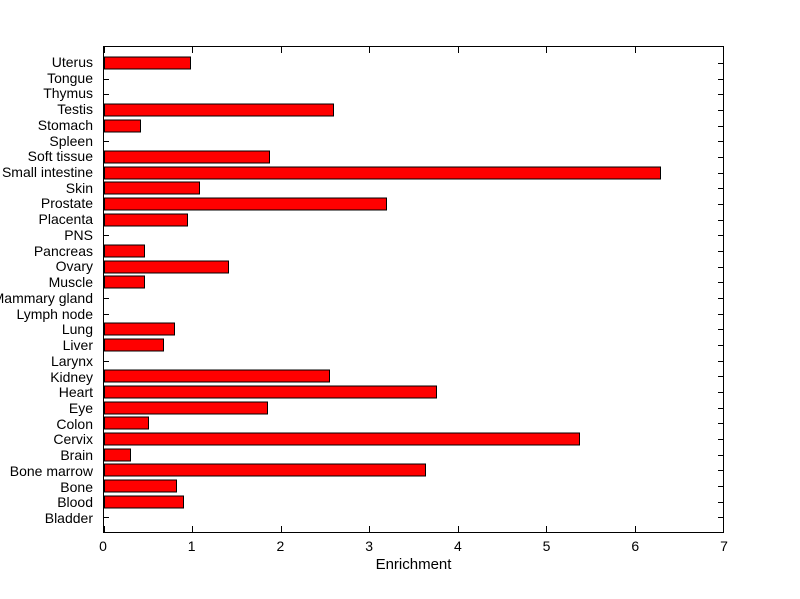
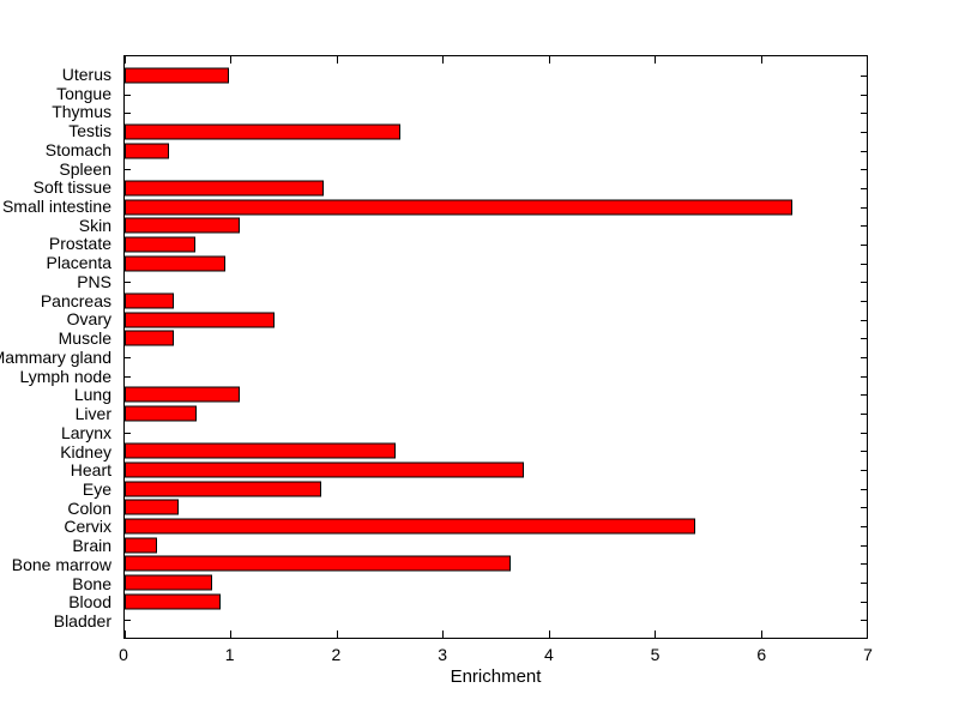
Prostate: 3.2 -> 0.7
Lung: 0.8 -> 1.1
